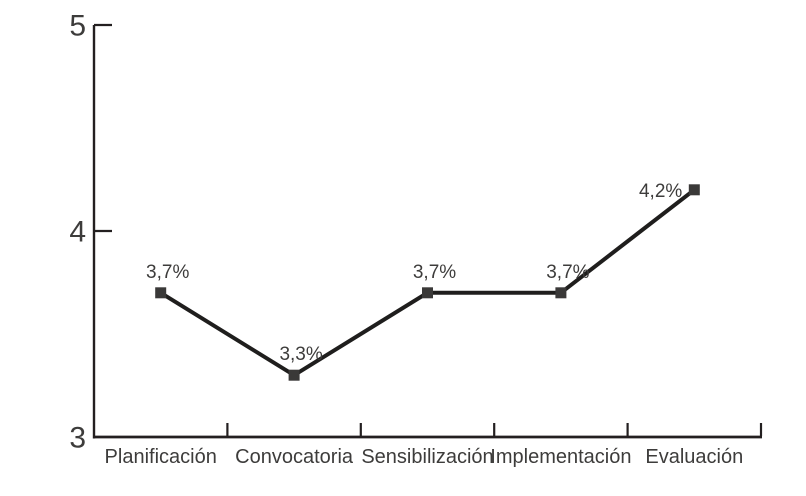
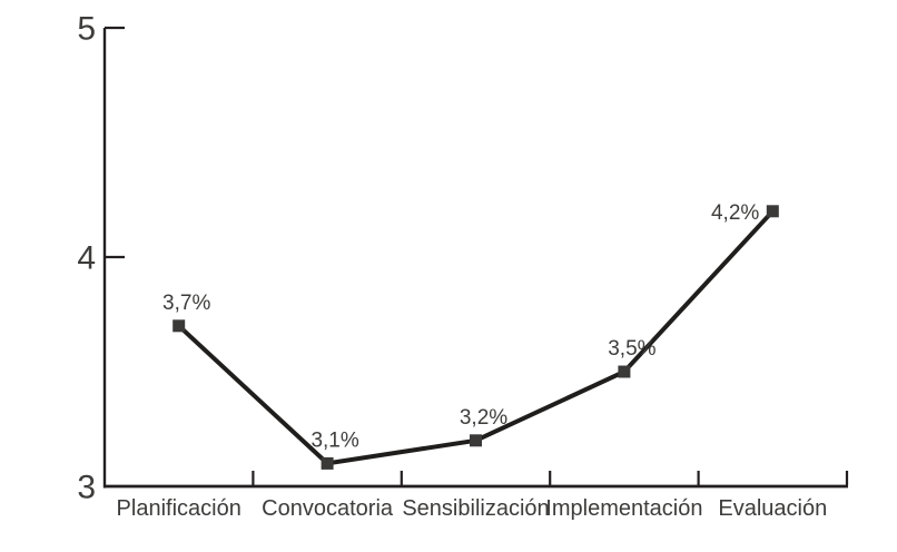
Convocatoria: 3,3% -> 3,1%
Sensibilización: 3,7% -> 3,2%
Implementación: 3,7% -> 3,5%
